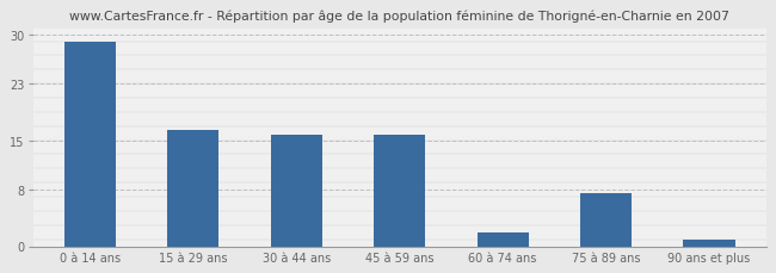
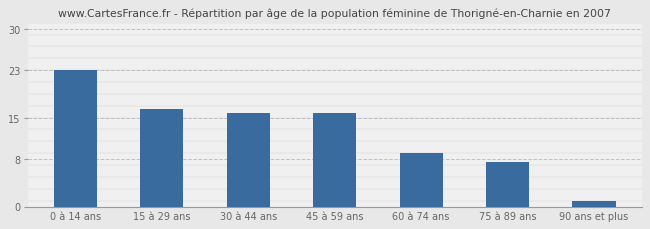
0 à 14 ans: 29.0 -> 23.0
60 à 74 ans: 2.0 -> 9.0
